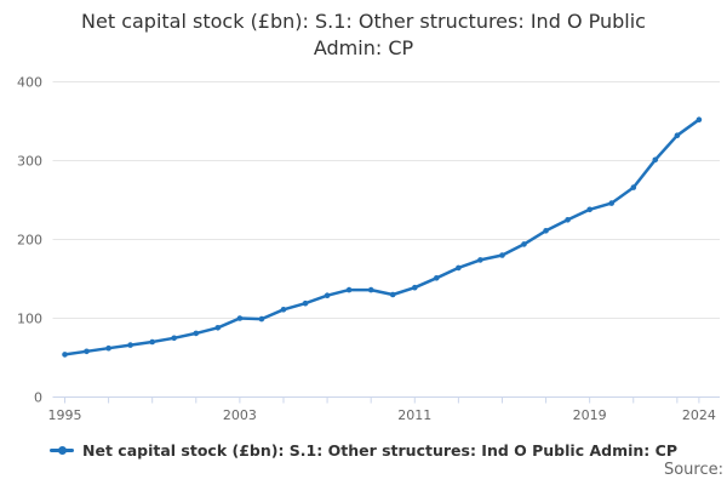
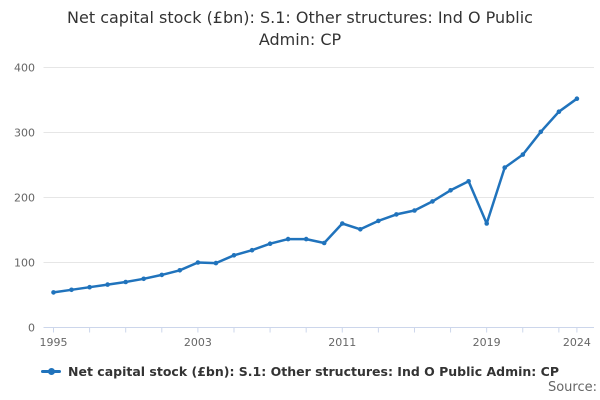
2011: 140 -> 160
2019: 240 -> 160
